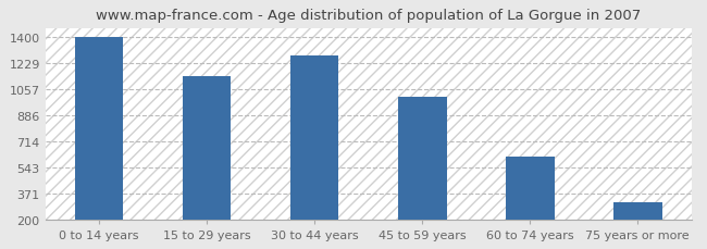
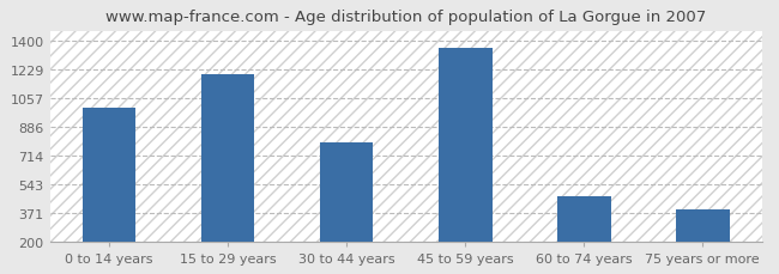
0 to 14 years: 1400 -> 1000
15 to 29 years: 1140 -> 1200
30 to 44 years: 1280 -> 790
45 to 59 years: 1010 -> 1360
60 to 74 years: 610 -> 470
75 years or more: 320 -> 390
